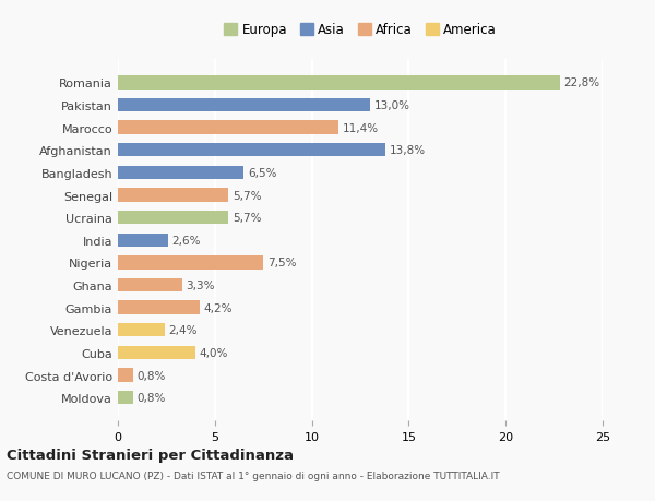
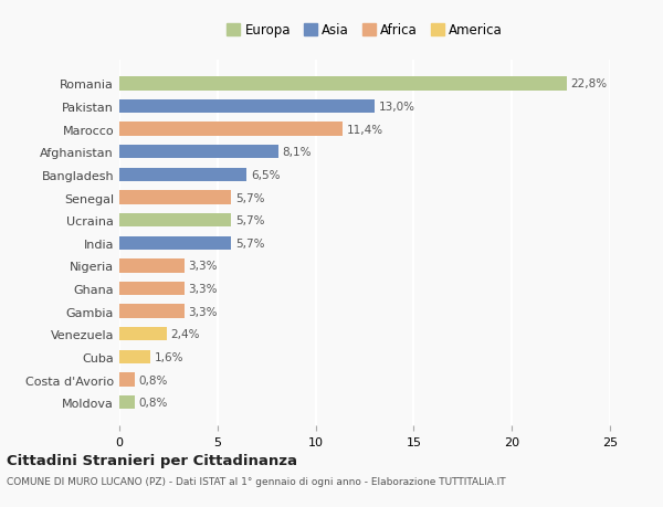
Afghanistan: 13,8% -> 8,1%
India: 2,6% -> 5,7%
Nigeria: 7,5% -> 3,3%
Gambia: 4,2% -> 3,3%
Cuba: 4,0% -> 1,6%
